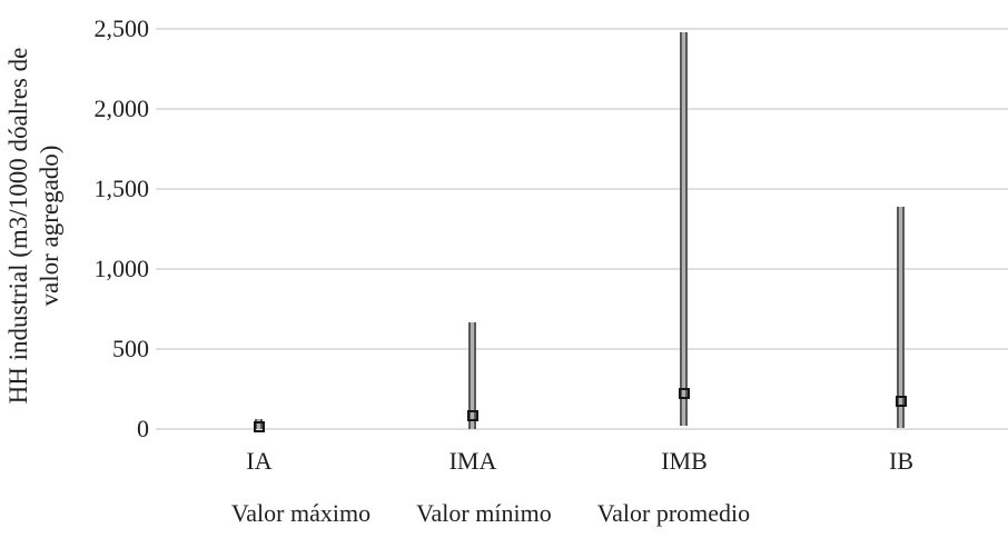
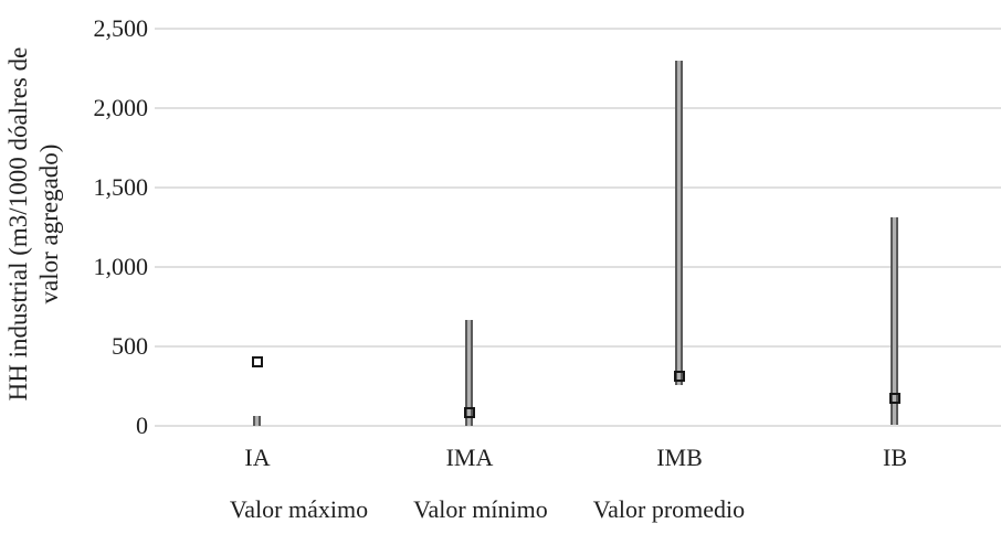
Valor promedio/IA: 20 -> 400
Valor máximo/IMB: 2480 -> 2300
Valor mínimo/IMB: 20 -> 260
Valor promedio/IMB: 220 -> 310
Valor máximo/IB: 1390 -> 1310
